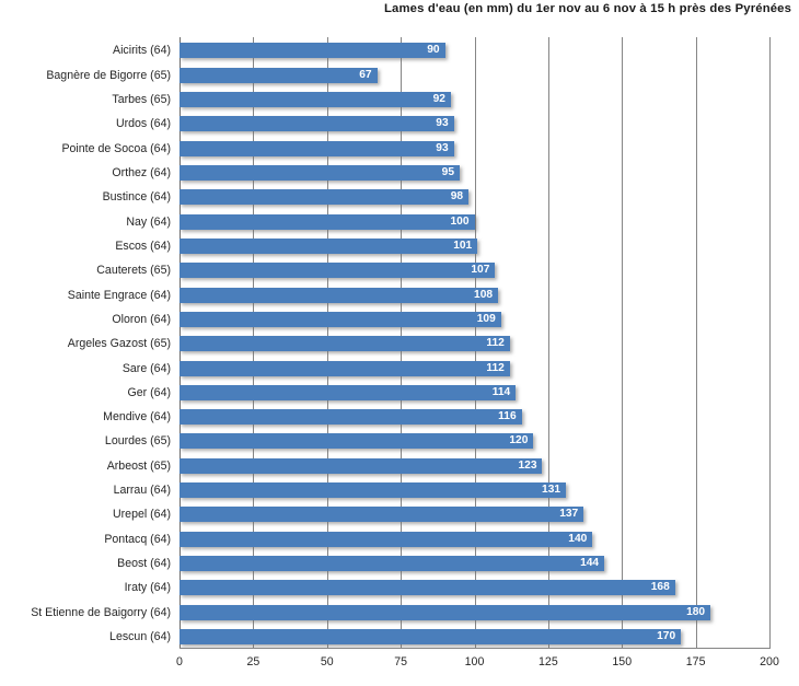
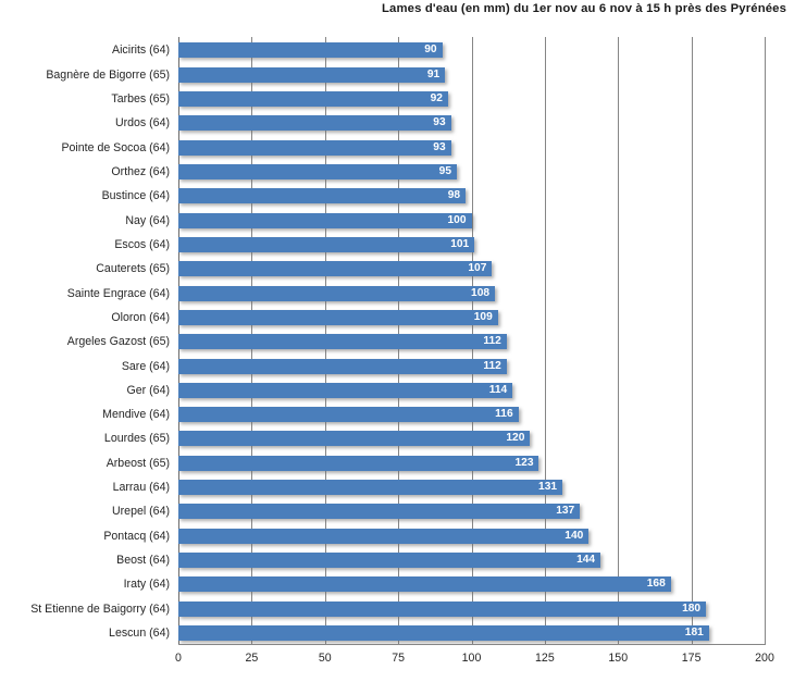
Bagnère de Bigorre (65): 67 -> 91
Lescun (64): 170 -> 181
